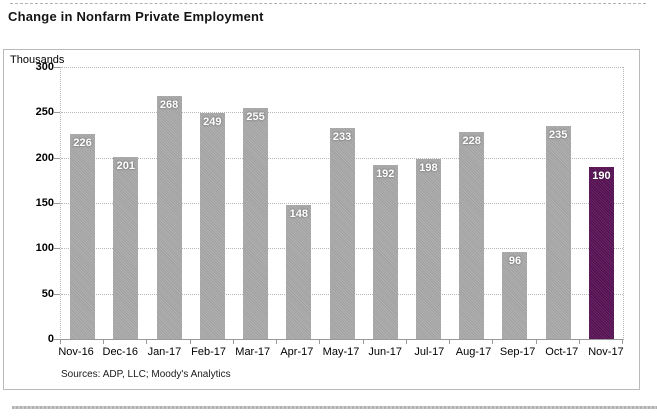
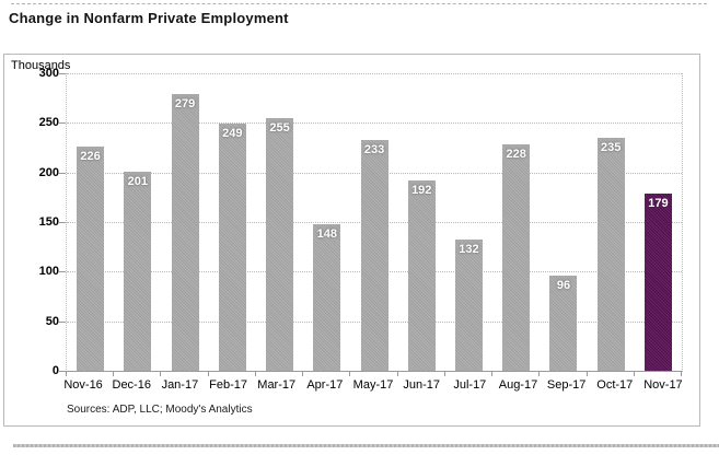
Jan-17: 268 -> 279
Jul-17: 198 -> 132
Nov-17: 190 -> 179
